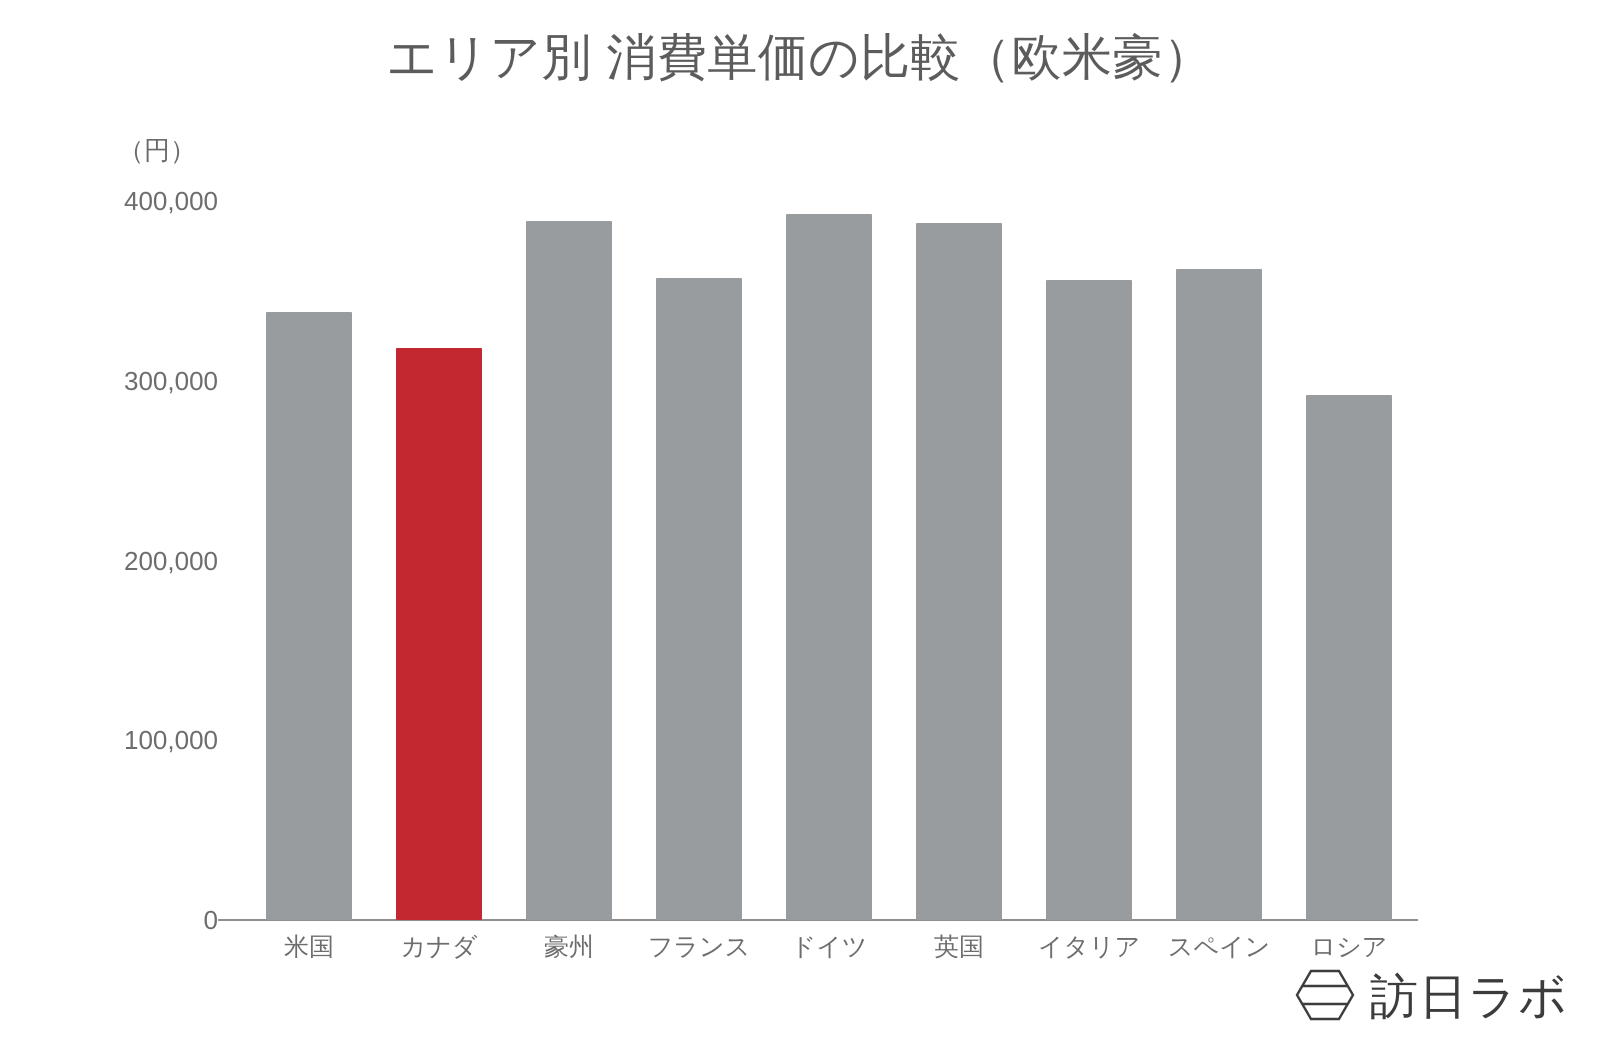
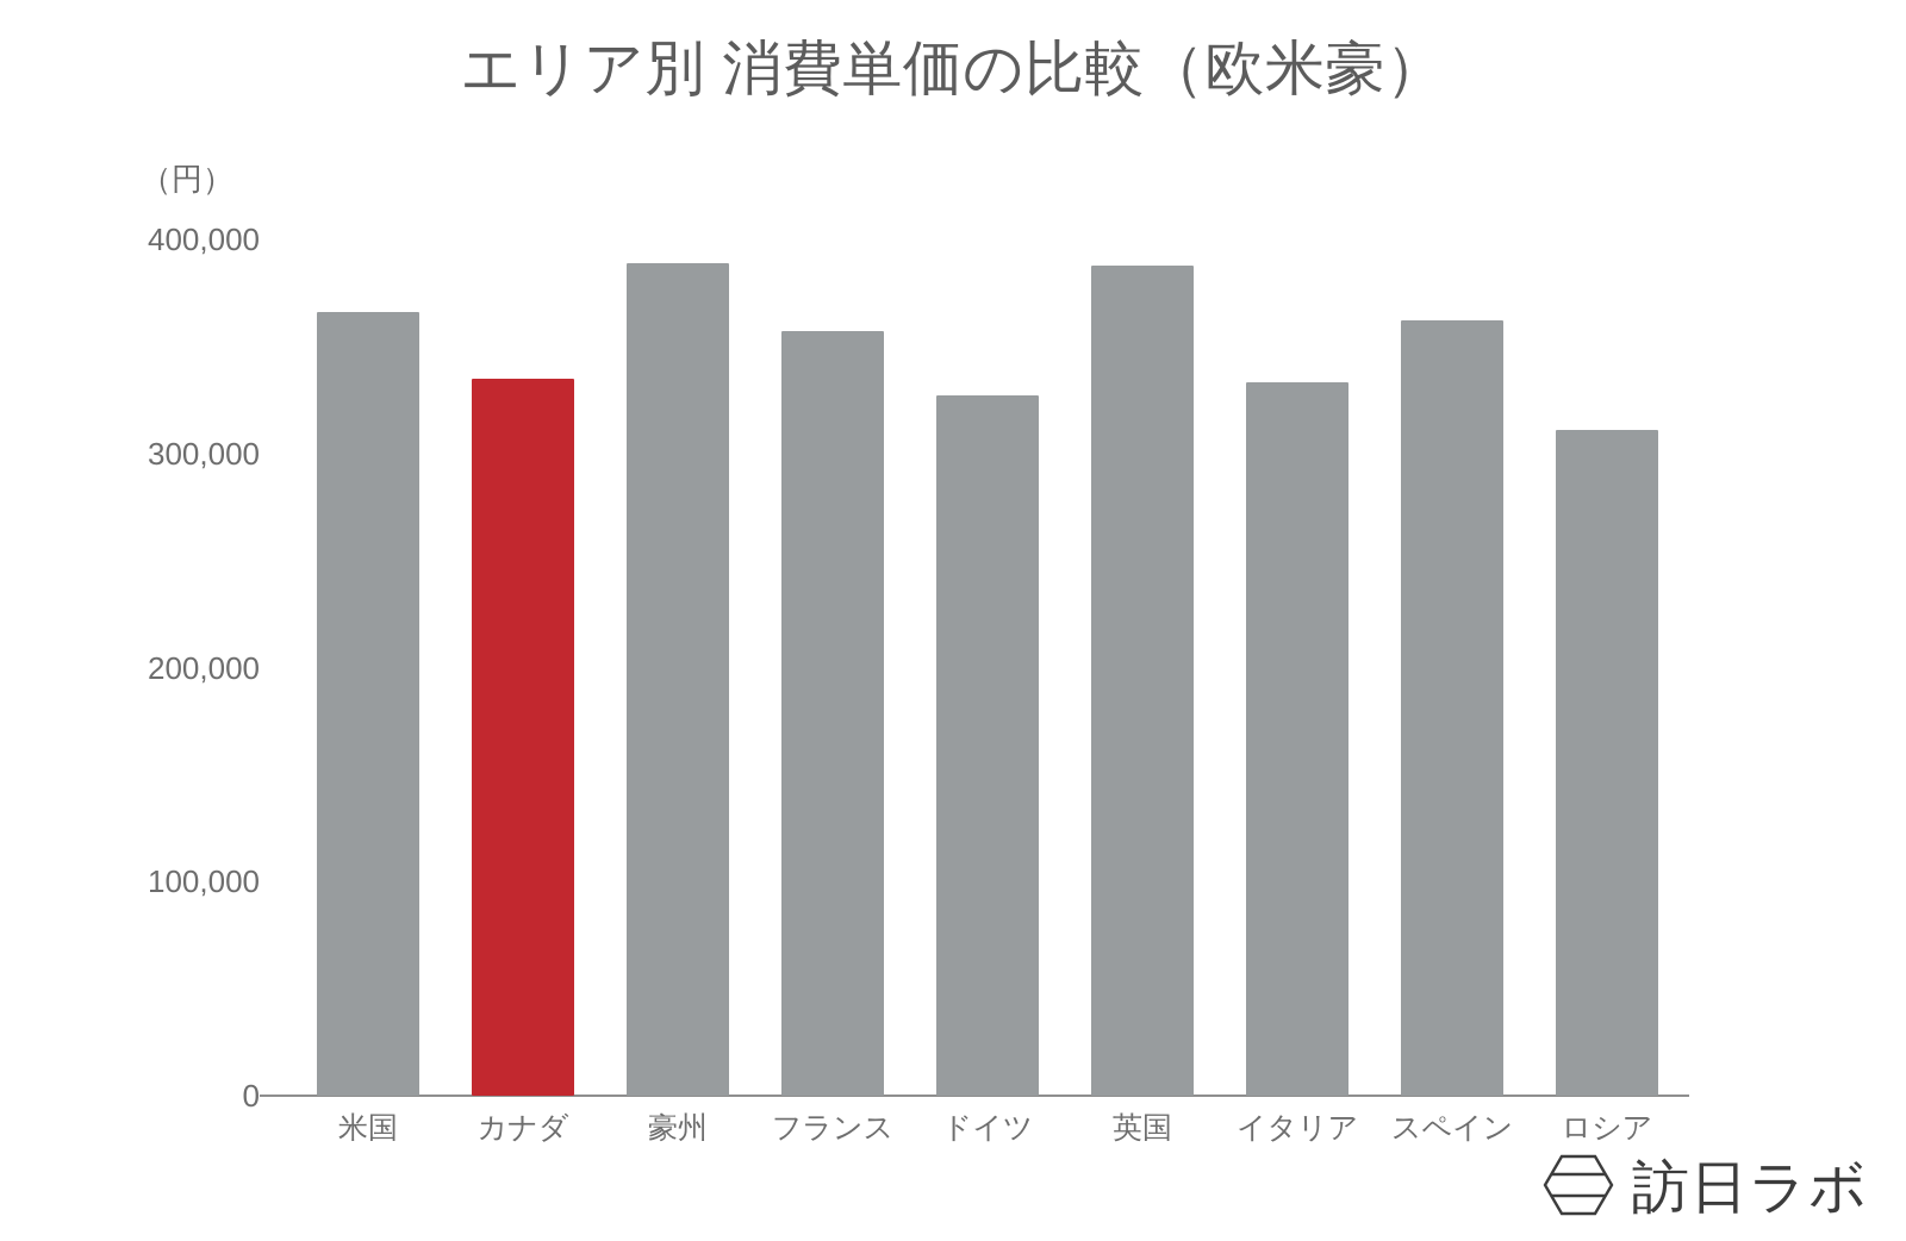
米国: 338000 -> 366000
カナダ: 318000 -> 335000
ドイツ: 393000 -> 327000
イタリア: 356000 -> 333000
ロシア: 292000 -> 311000
